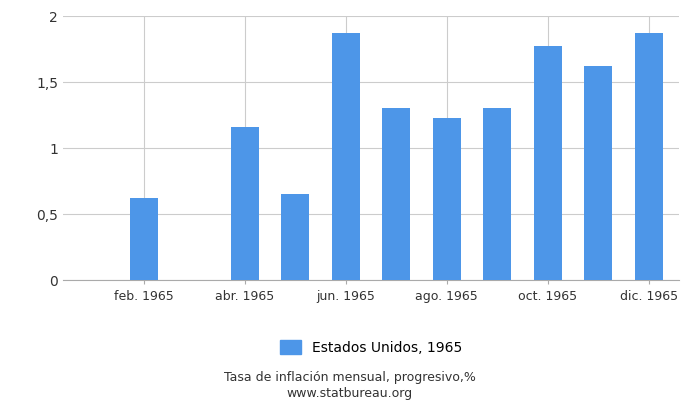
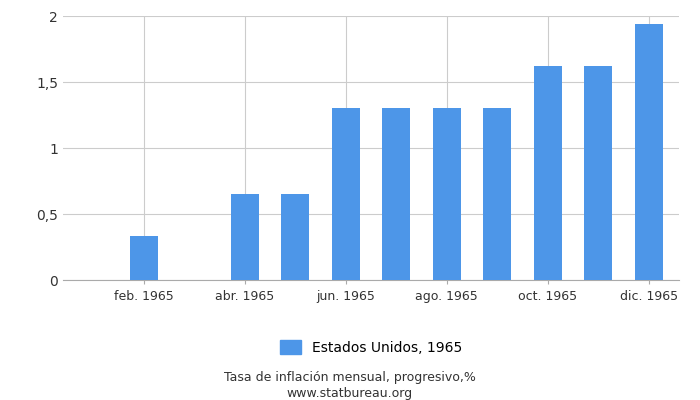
feb. 1965: 0,62 -> 0,33
abr. 1965: 1,16 -> 0,65
jun. 1965: 1,87 -> 1,30
ago. 1965: 1,23 -> 1,30
oct. 1965: 1,77 -> 1,62
dic. 1965: 1,87 -> 1,94
